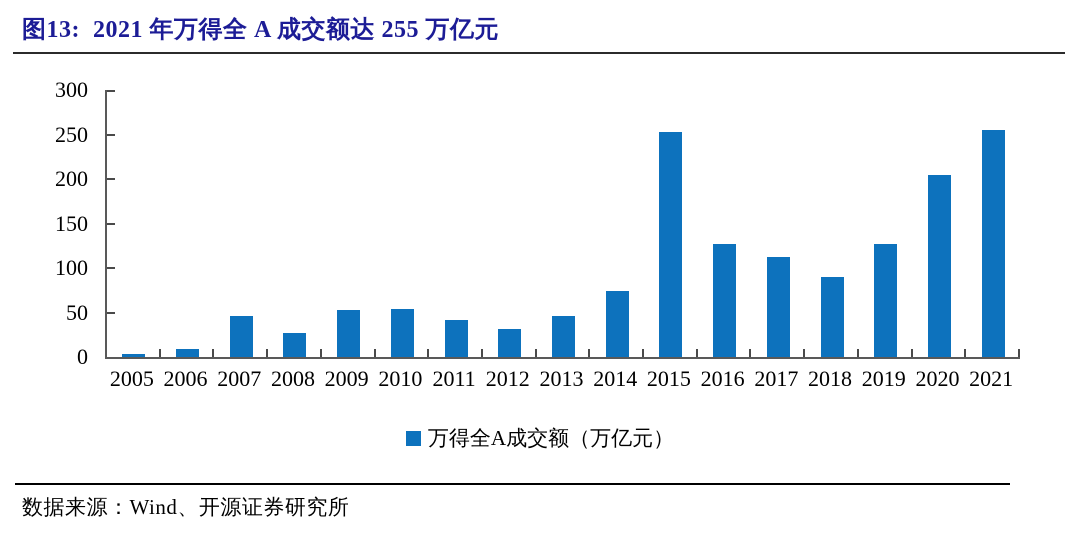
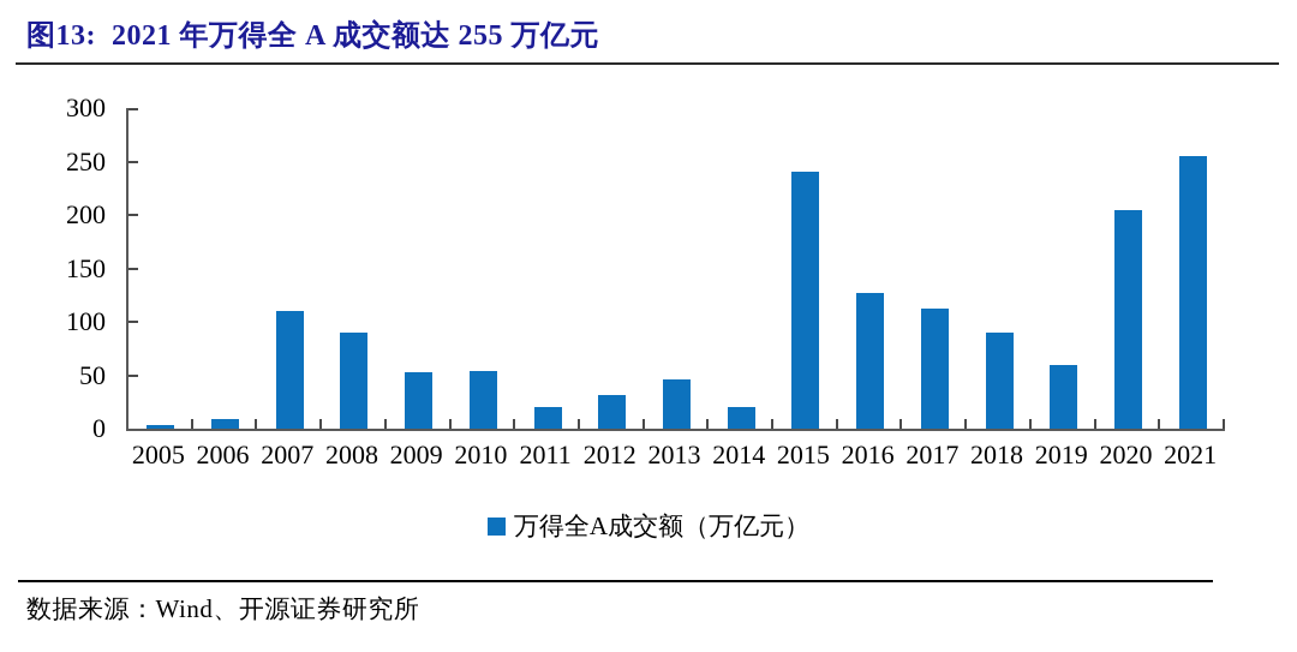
2007: 50 -> 110
2008: 30 -> 90
2011: 40 -> 20
2014: 70 -> 20
2015: 250 -> 240
2019: 130 -> 60
